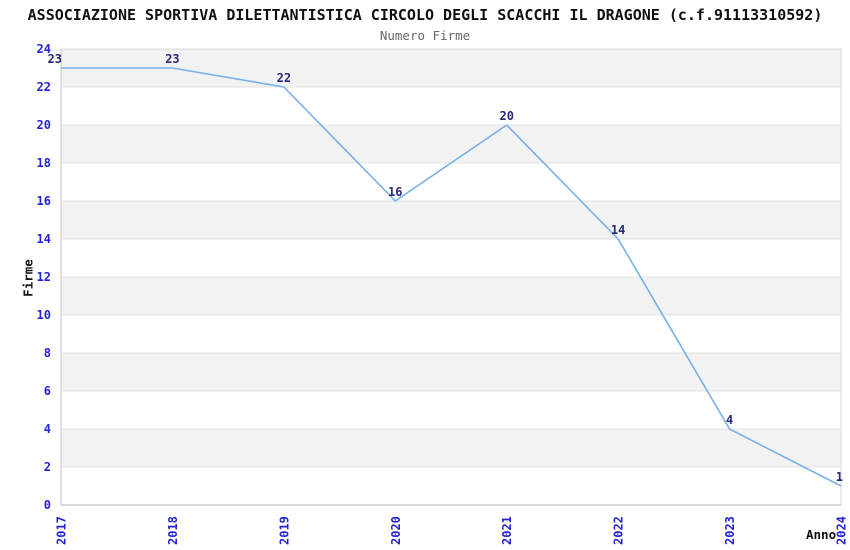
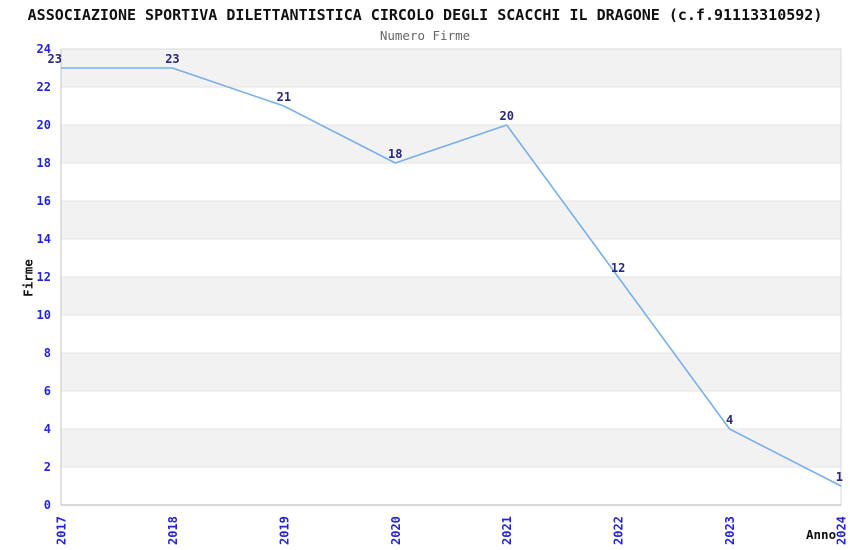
2019: 22 -> 21
2020: 16 -> 18
2022: 14 -> 12
